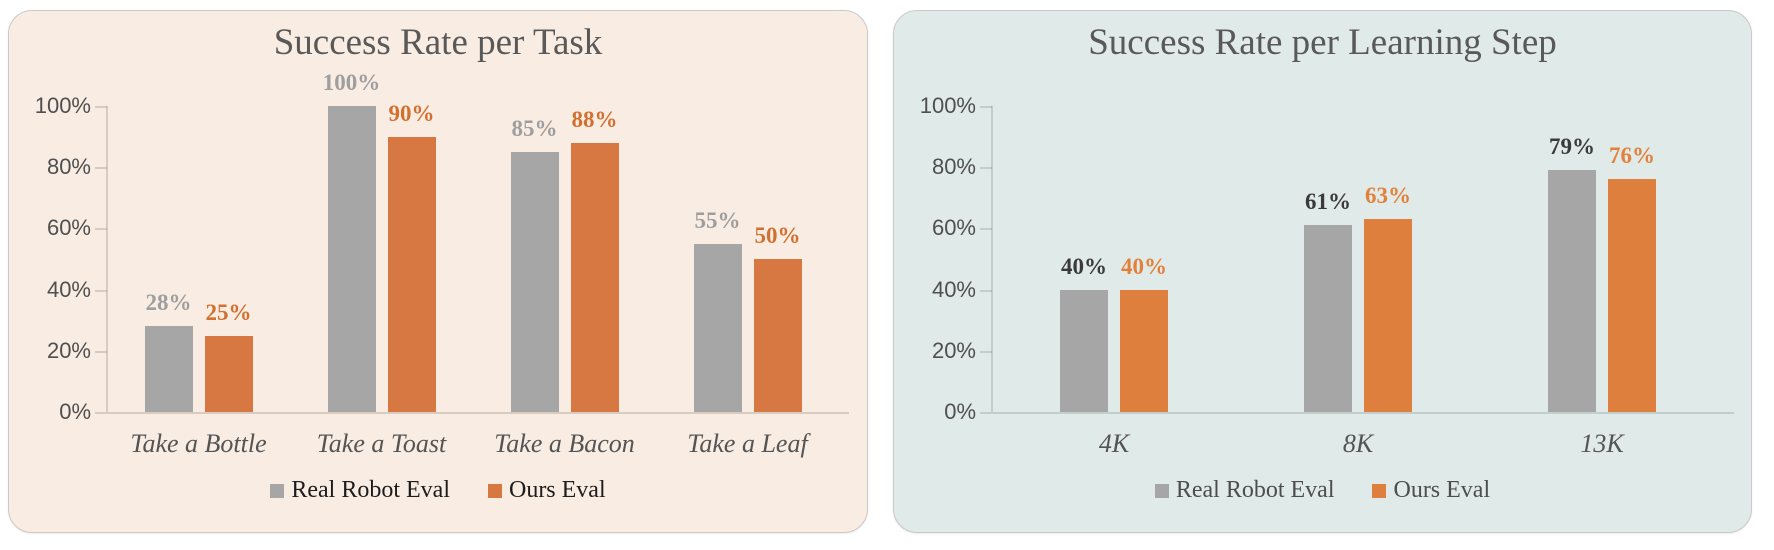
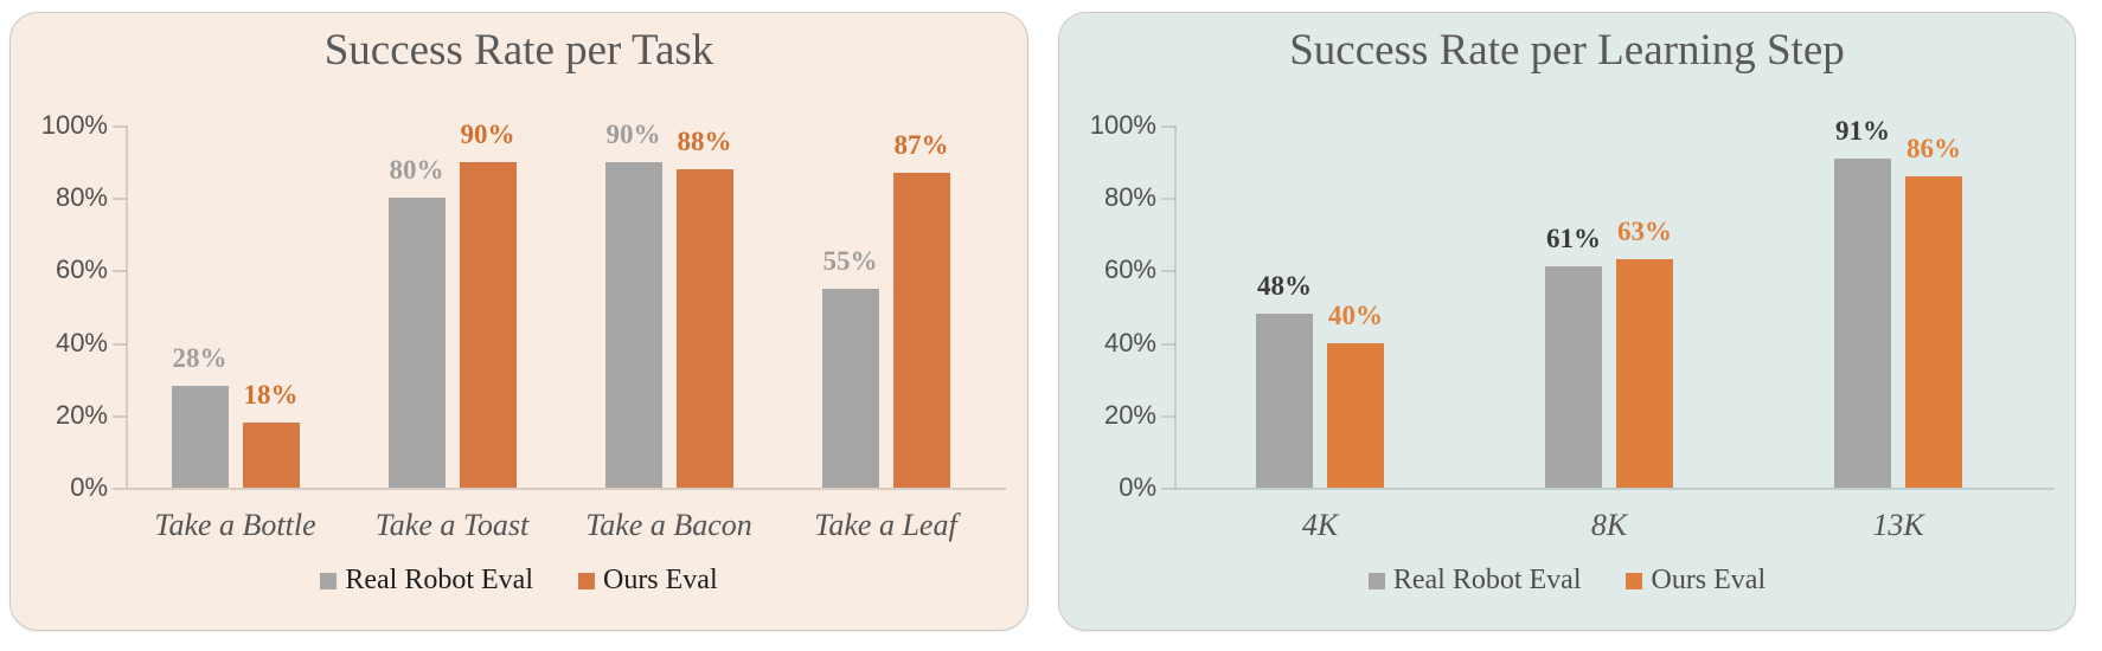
Success Rate per Task/Ours Eval/Take a Bottle: 25% -> 18%
Success Rate per Task/Real Robot Eval/Take a Toast: 100% -> 80%
Success Rate per Task/Real Robot Eval/Take a Bacon: 85% -> 90%
Success Rate per Task/Ours Eval/Take a Leaf: 50% -> 87%
Success Rate per Learning Step/Real Robot Eval/4K: 40% -> 48%
Success Rate per Learning Step/Real Robot Eval/13K: 79% -> 91%
Success Rate per Learning Step/Ours Eval/13K: 76% -> 86%
